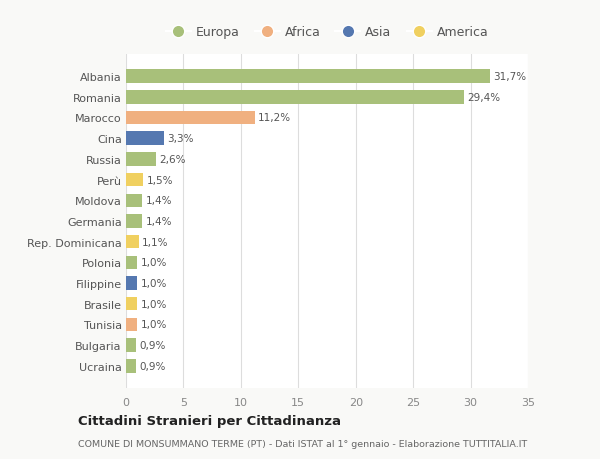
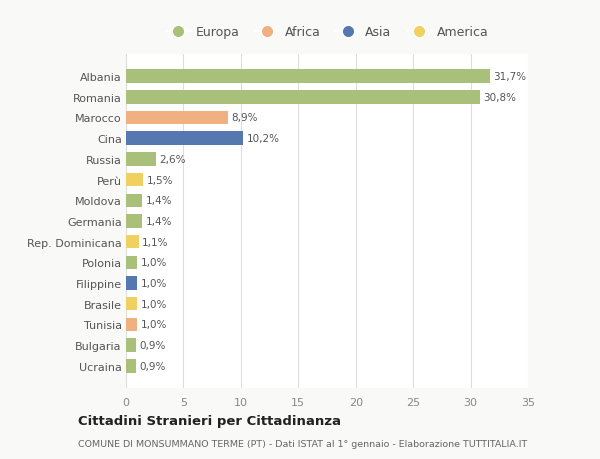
Romania: 29,4% -> 30,8%
Marocco: 11,2% -> 8,9%
Cina: 3,3% -> 10,2%
